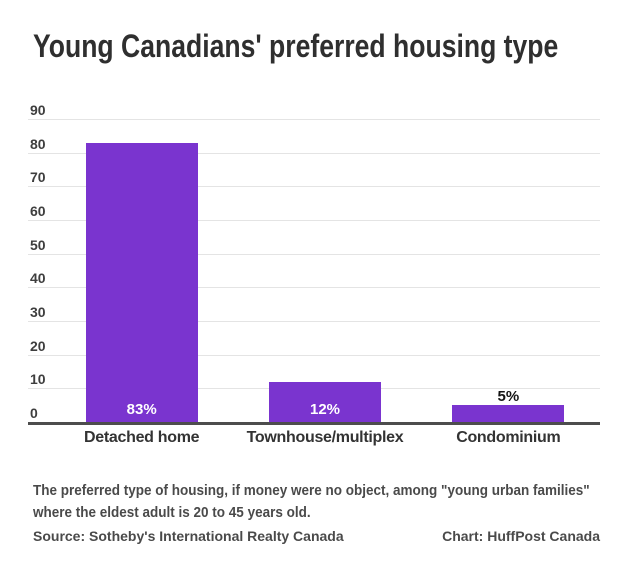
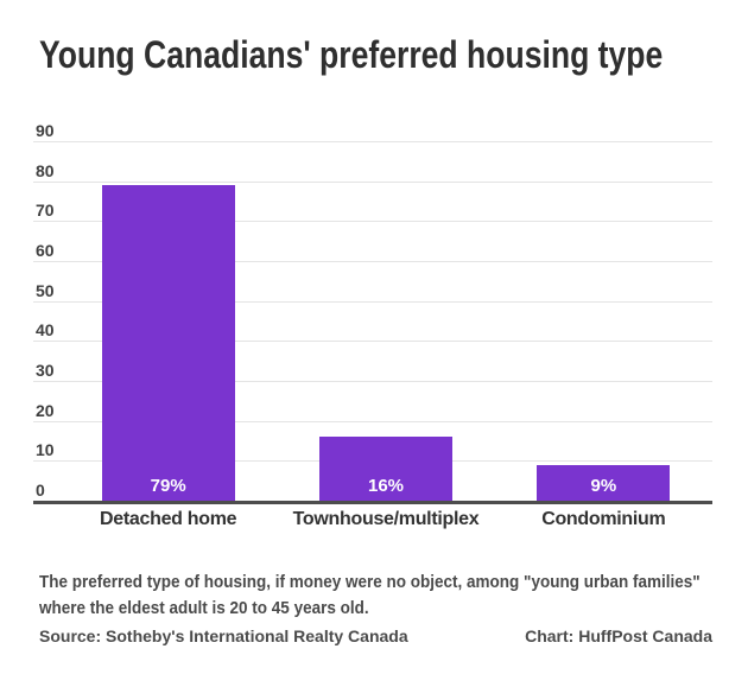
Detached home: 83% -> 79%
Townhouse/multiplex: 12% -> 16%
Condominium: 5% -> 9%
